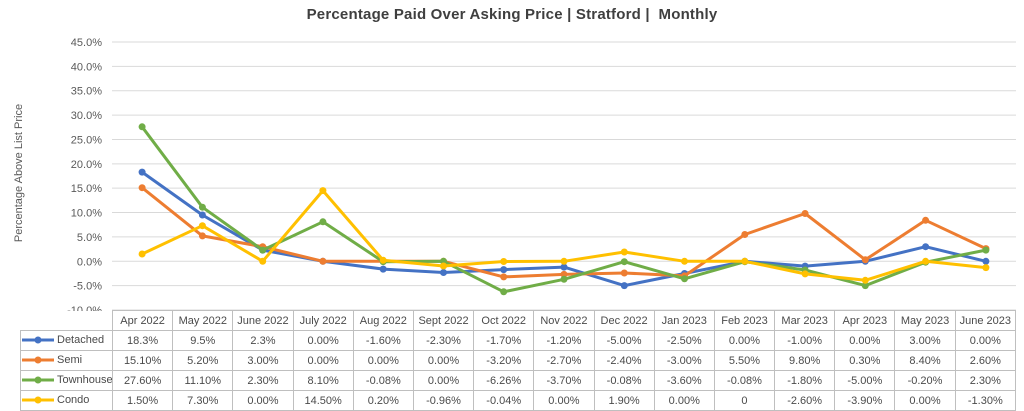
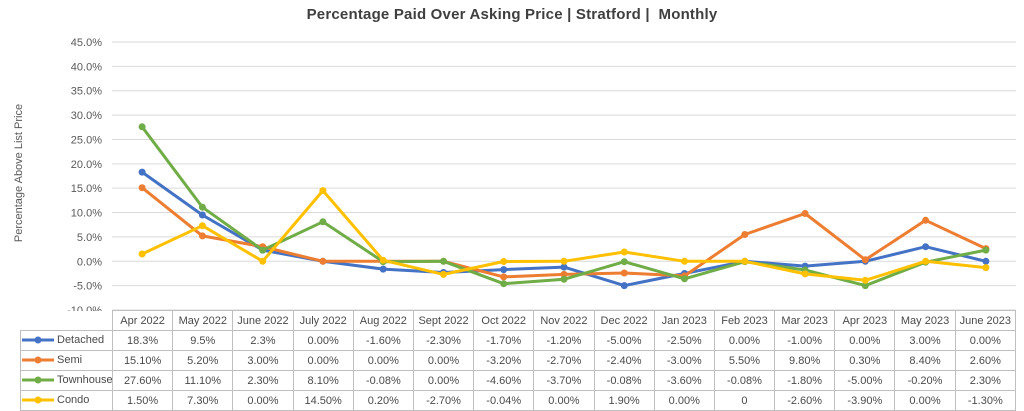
Condo/Sept 2022: -0.96% -> -2.70%
Townhouse/Oct 2022: -6.26% -> -4.60%
